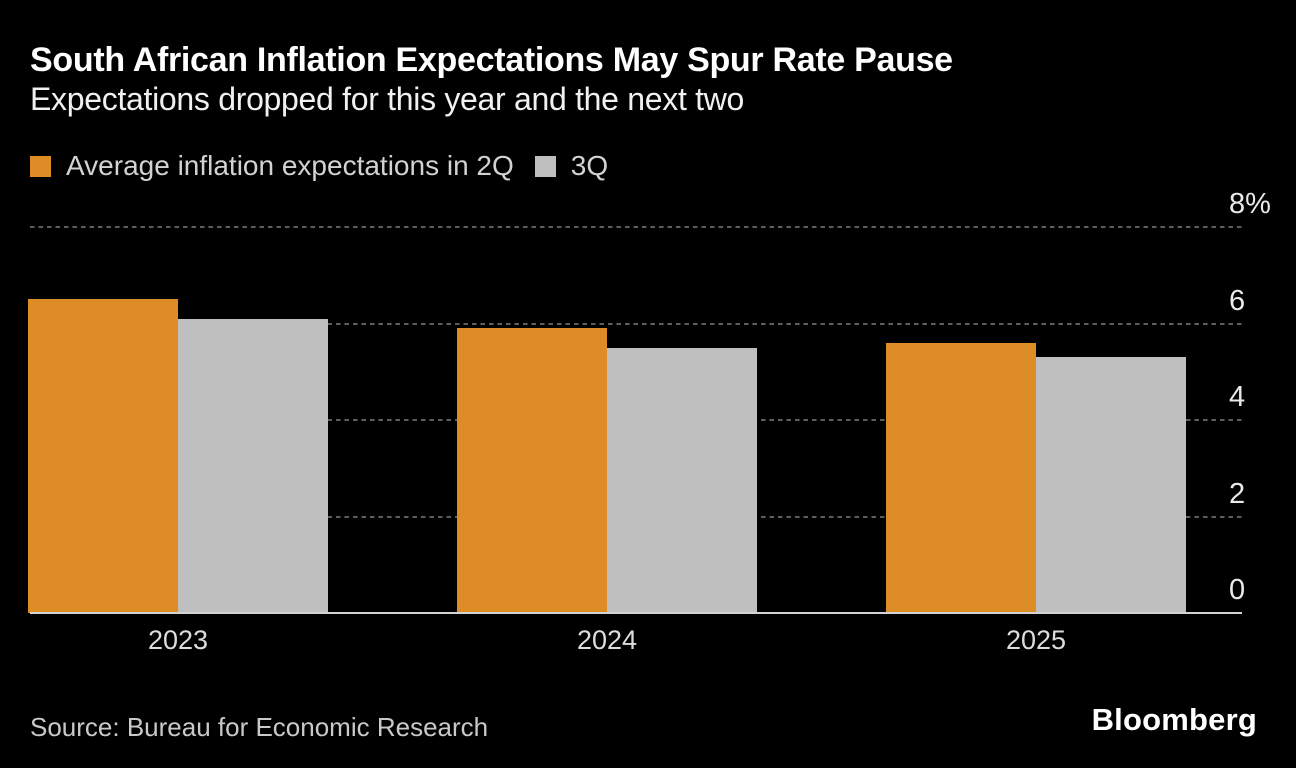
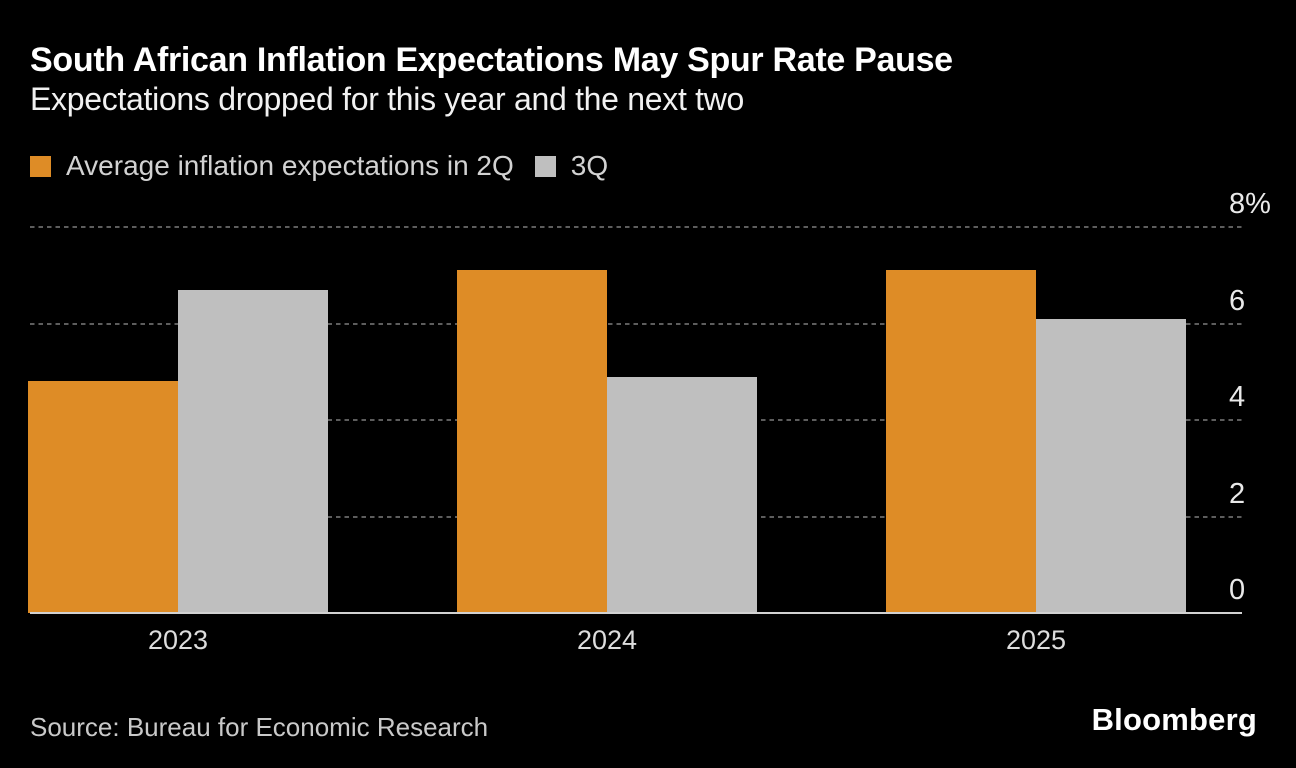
Average inflation expectations in 2Q/2023: 6.5% -> 4.8%
3Q/2023: 6.1% -> 6.7%
Average inflation expectations in 2Q/2024: 5.9% -> 7.1%
3Q/2024: 5.5% -> 4.9%
Average inflation expectations in 2Q/2025: 5.6% -> 7.1%
3Q/2025: 5.3% -> 6.1%
